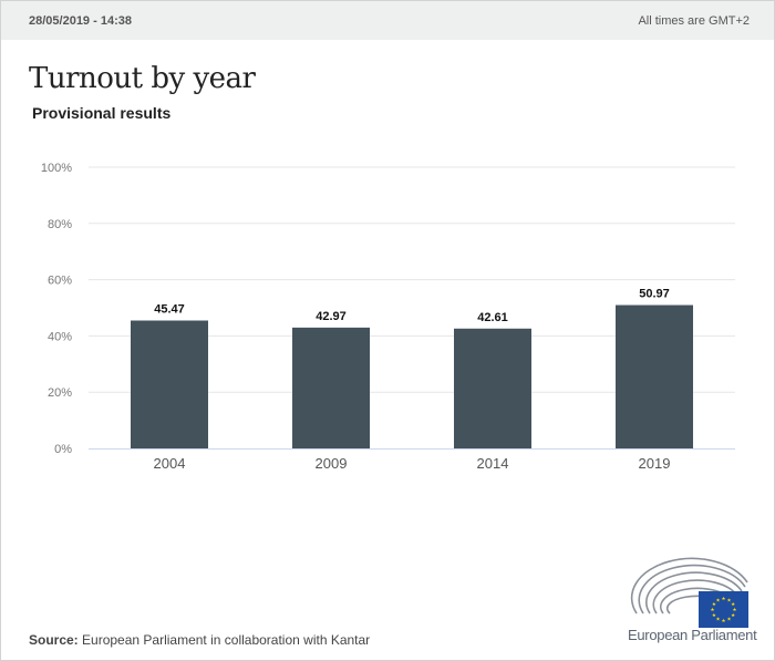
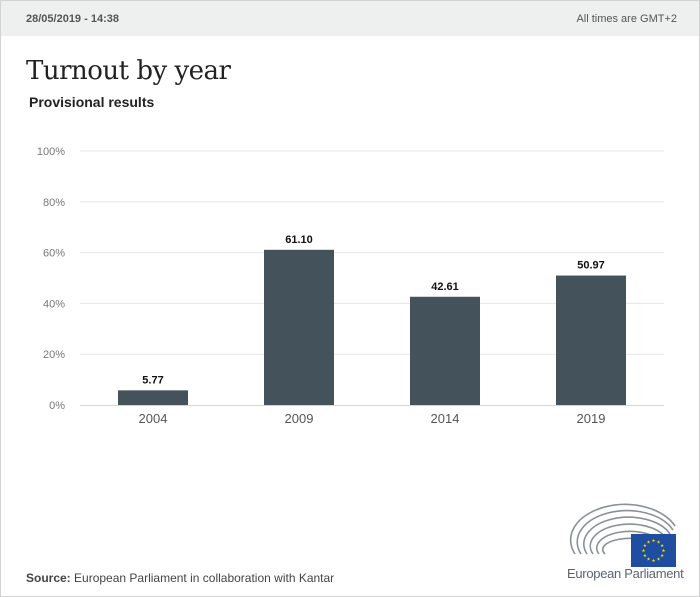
2004: 45.47 -> 5.77
2009: 42.97 -> 61.10
